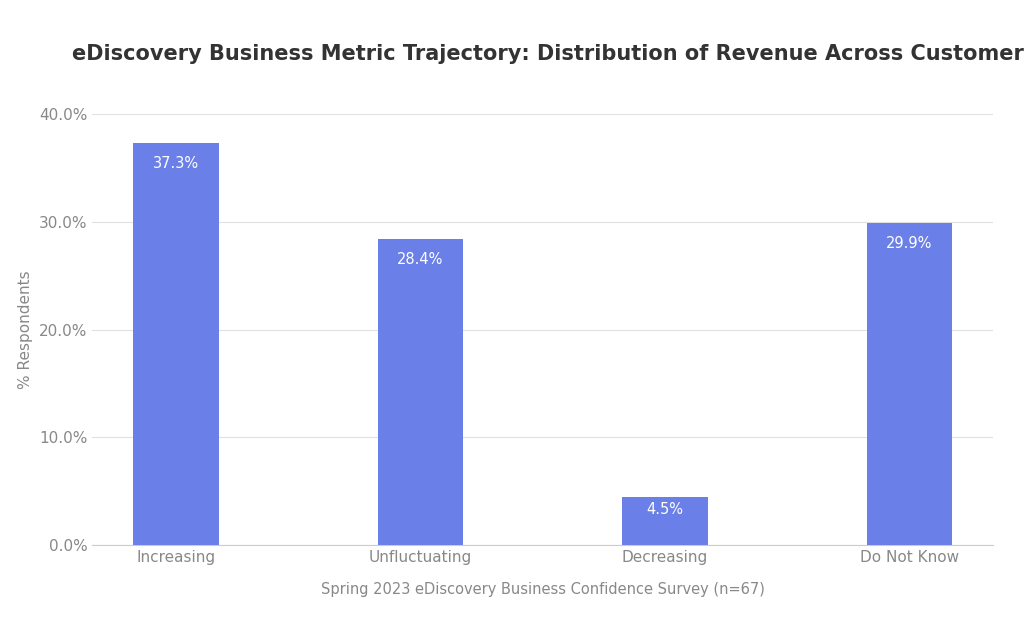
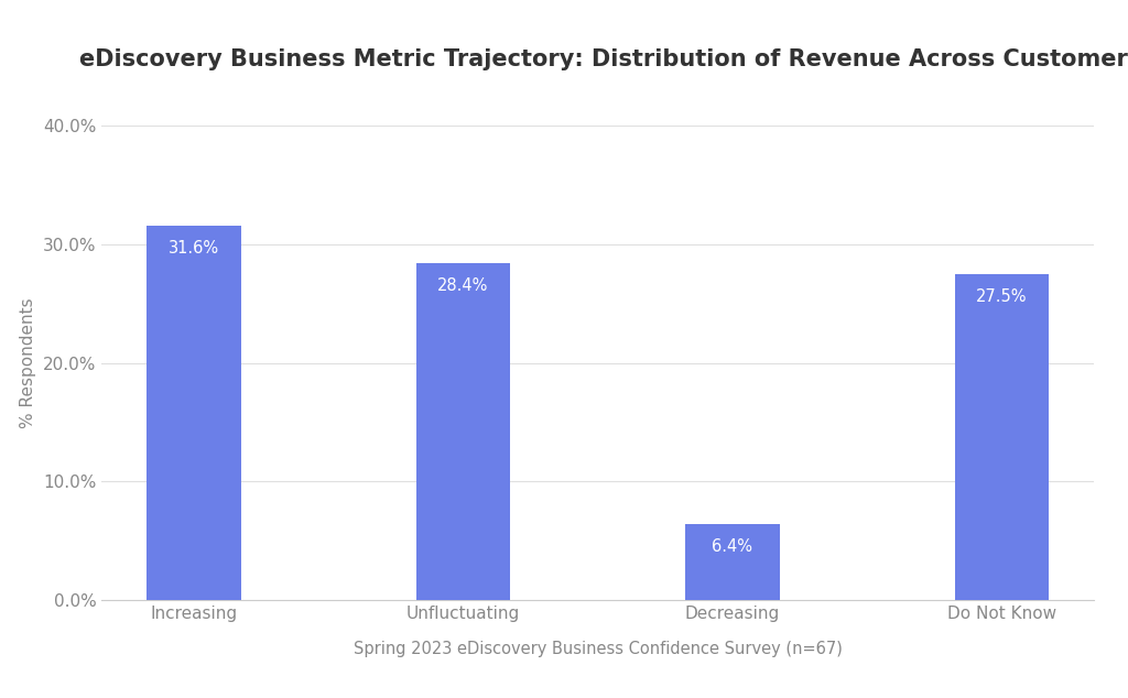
Increasing: 37.3% -> 31.6%
Decreasing: 4.5% -> 6.4%
Do Not Know: 29.9% -> 27.5%
